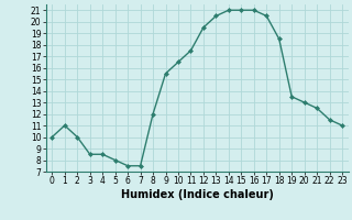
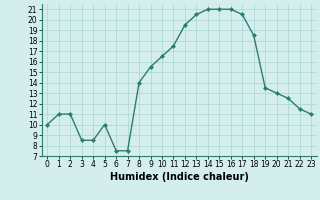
2: 10.0 -> 11.0
5: 8.0 -> 10.0
8: 12.0 -> 14.0
